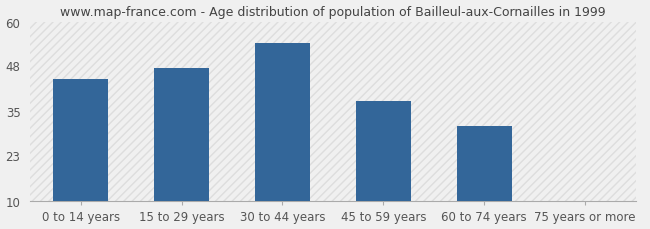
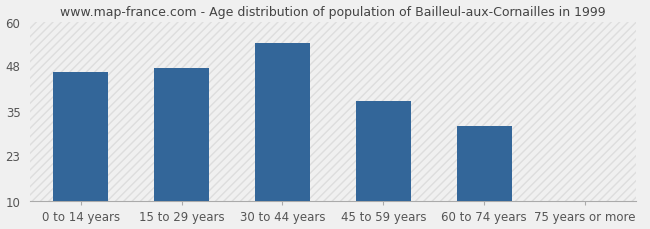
0 to 14 years: 44 -> 46
